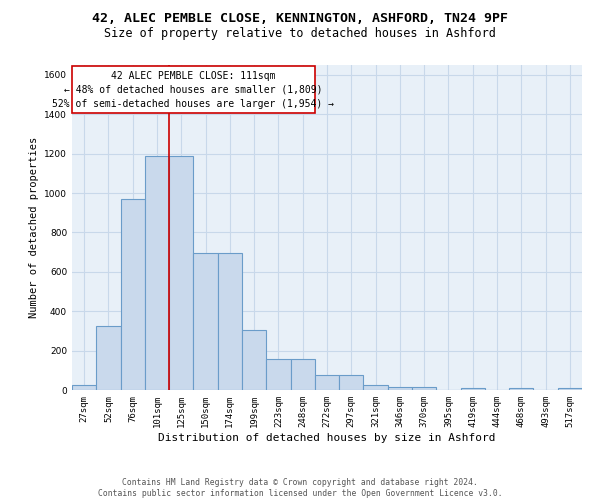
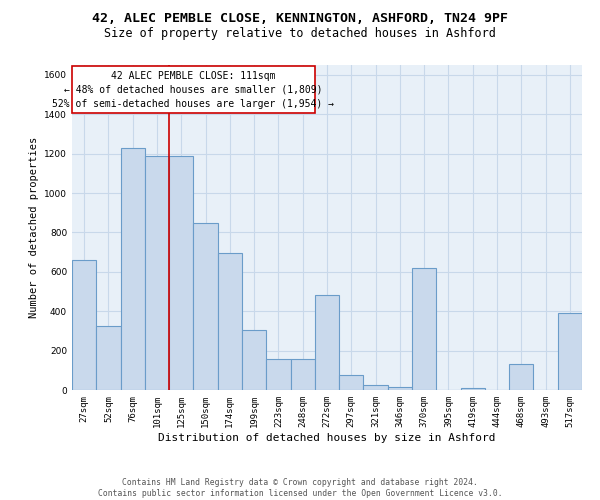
27sqm: 20 -> 660
76sqm: 970 -> 1230
150sqm: 700 -> 850
272sqm: 80 -> 480
370sqm: 20 -> 620
468sqm: 10 -> 130
517sqm: 10 -> 390
